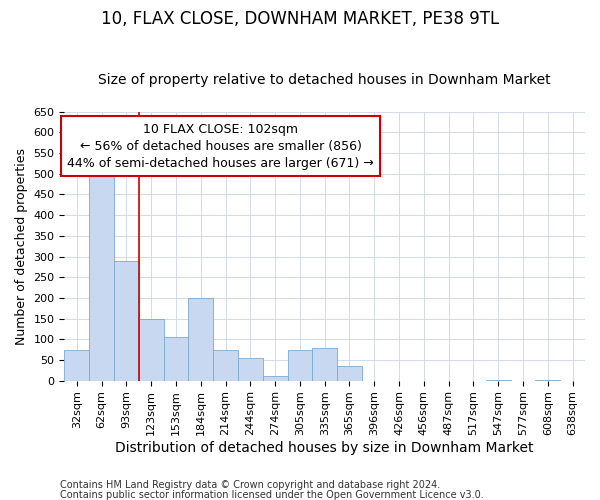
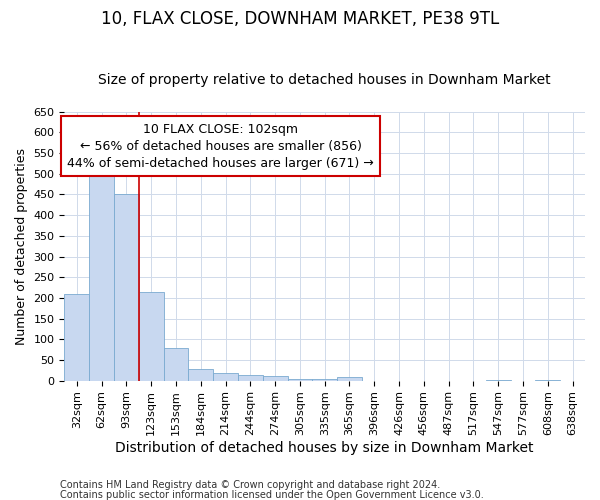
32sqm: 75 -> 210
93sqm: 290 -> 450
123sqm: 150 -> 215
153sqm: 105 -> 78
184sqm: 200 -> 28
214sqm: 75 -> 18
244sqm: 55 -> 13
305sqm: 75 -> 4
335sqm: 80 -> 3
365sqm: 35 -> 9
